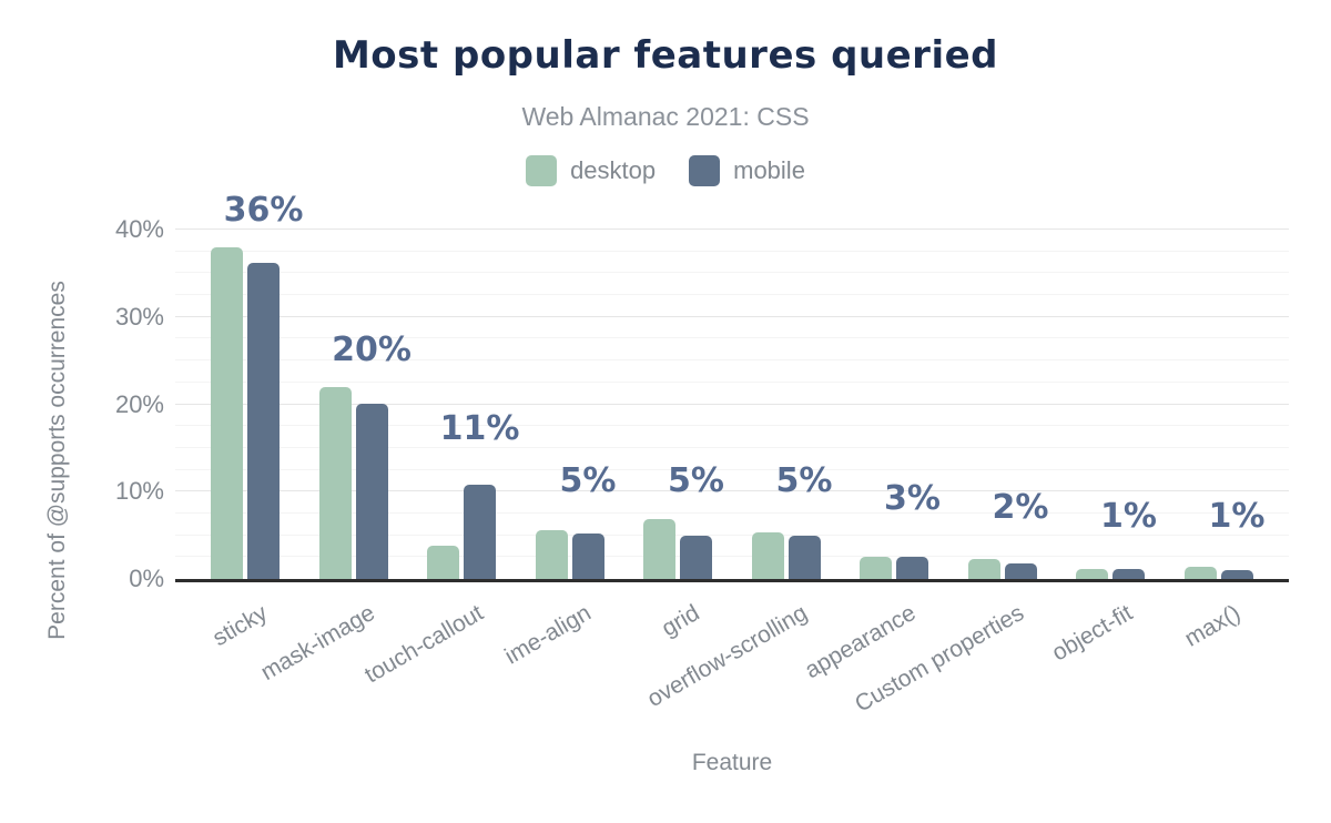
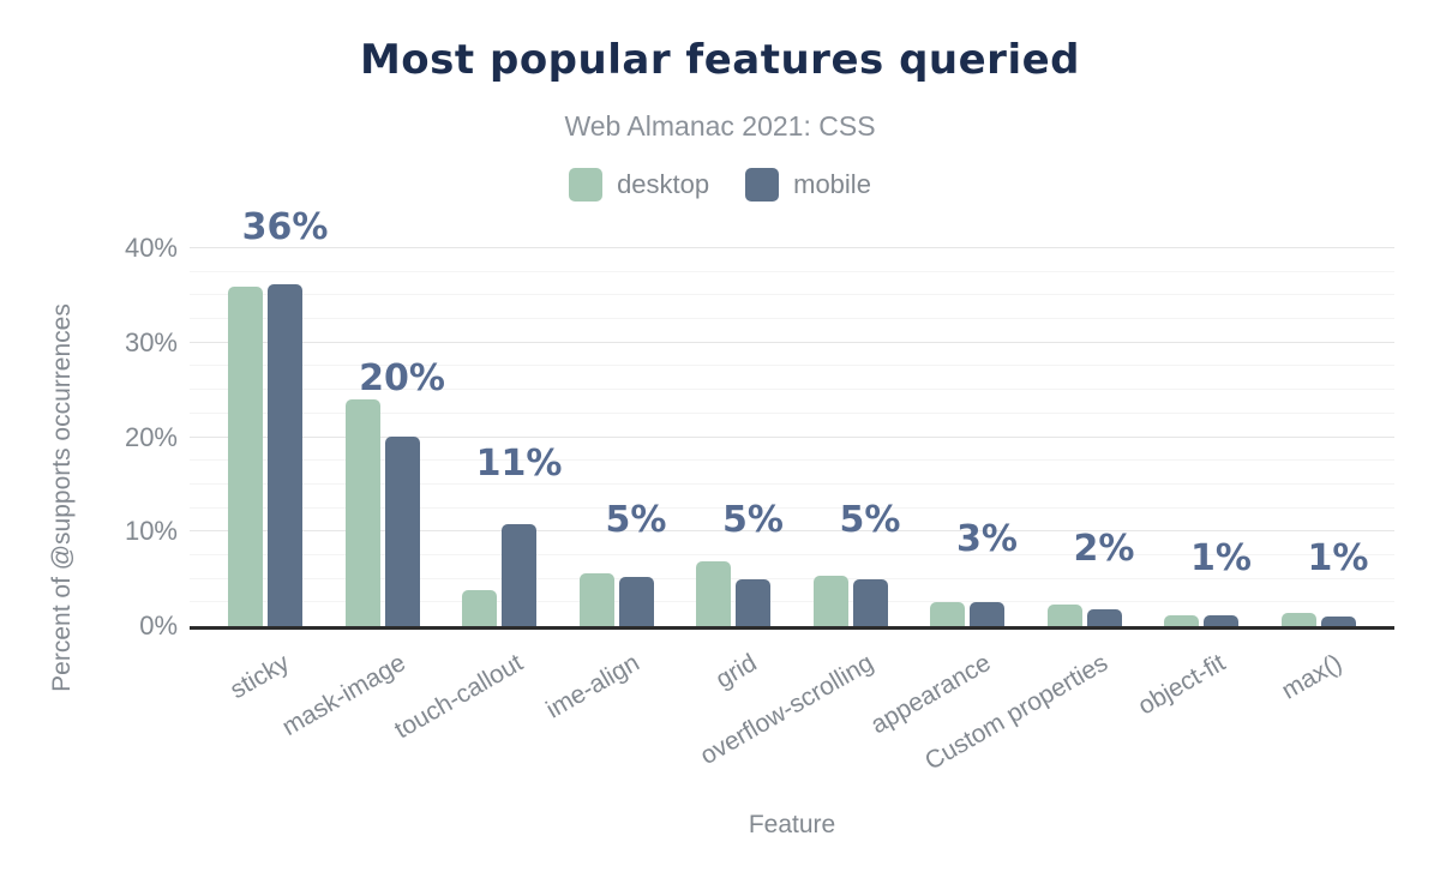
desktop/sticky: 38% -> 36%
desktop/mask-image: 22% -> 24%
